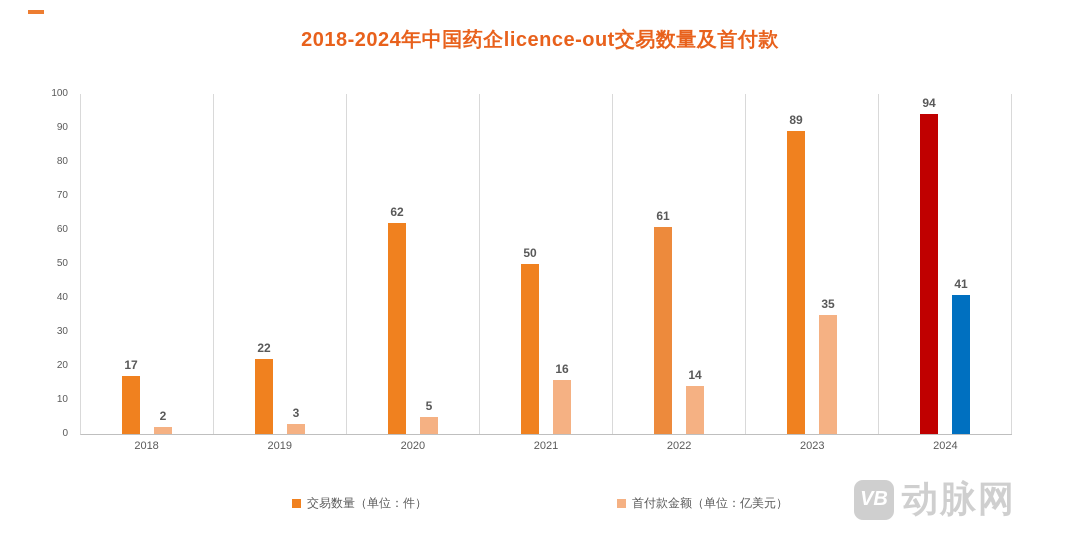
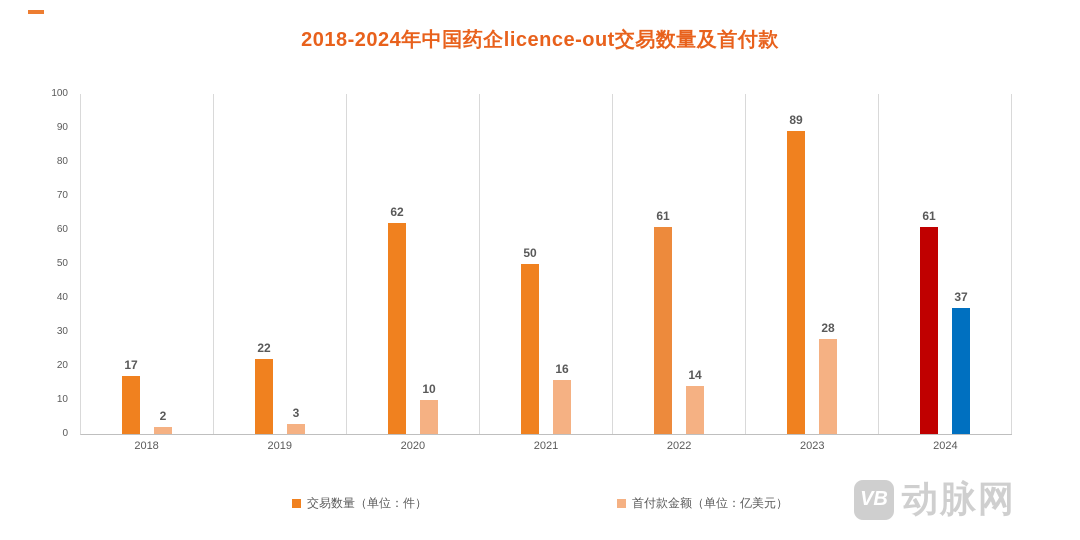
首付款金额（单位：亿美元）/2020: 5 -> 10
首付款金额（单位：亿美元）/2023: 35 -> 28
交易数量（单位：件）/2024: 94 -> 61
首付款金额（单位：亿美元）/2024: 41 -> 37
